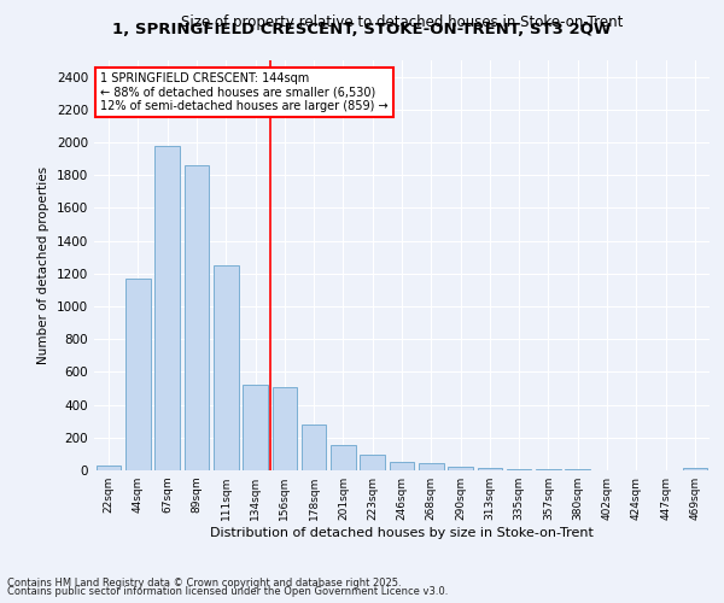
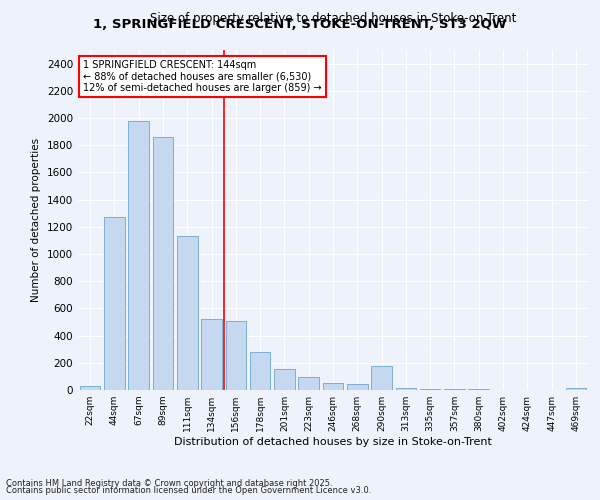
44sqm: 1170 -> 1270
111sqm: 1250 -> 1130
290sqm: 20 -> 180
